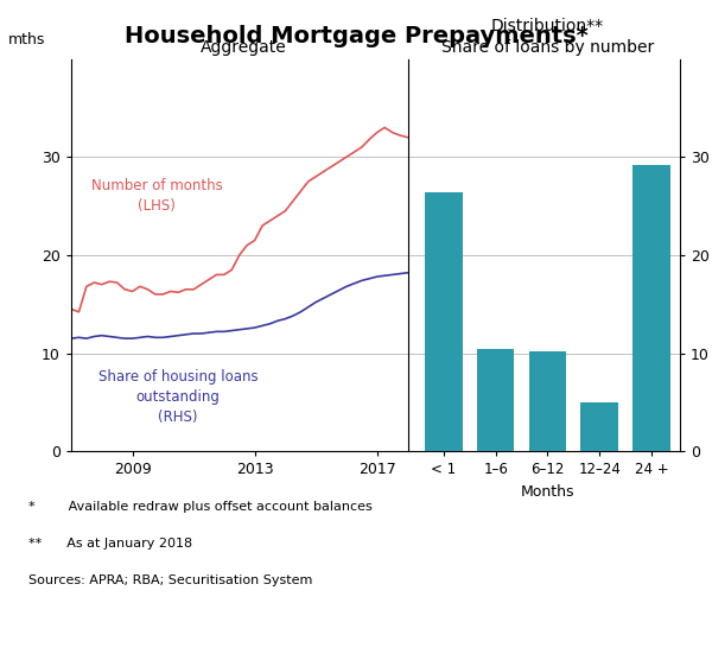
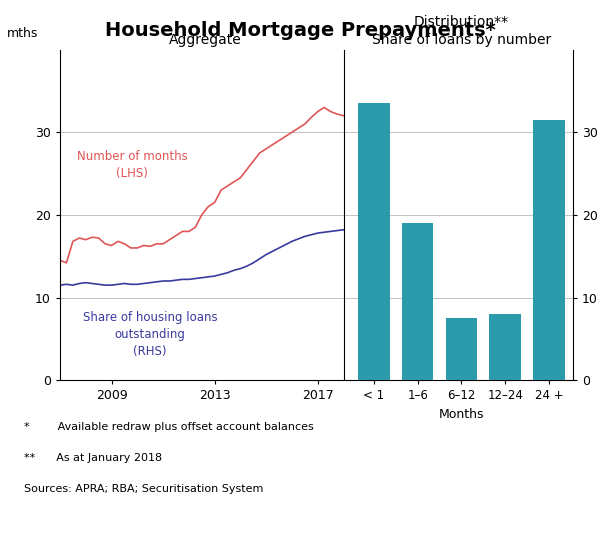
< 1: 26.4 -> 33.5
1–6: 10.4 -> 19.0
6–12: 10.2 -> 7.5
12–24: 5.0 -> 8.0
24 +: 29.2 -> 31.5
